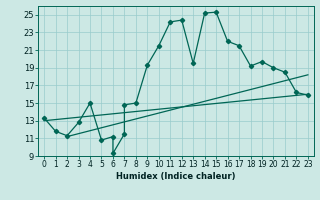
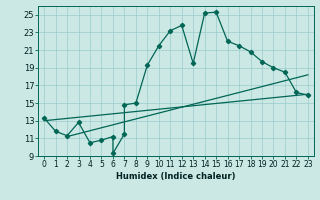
4: 15.0 -> 10.5
11: 24.2 -> 23.2
12: 24.4 -> 23.8
18: 19.2 -> 20.8
